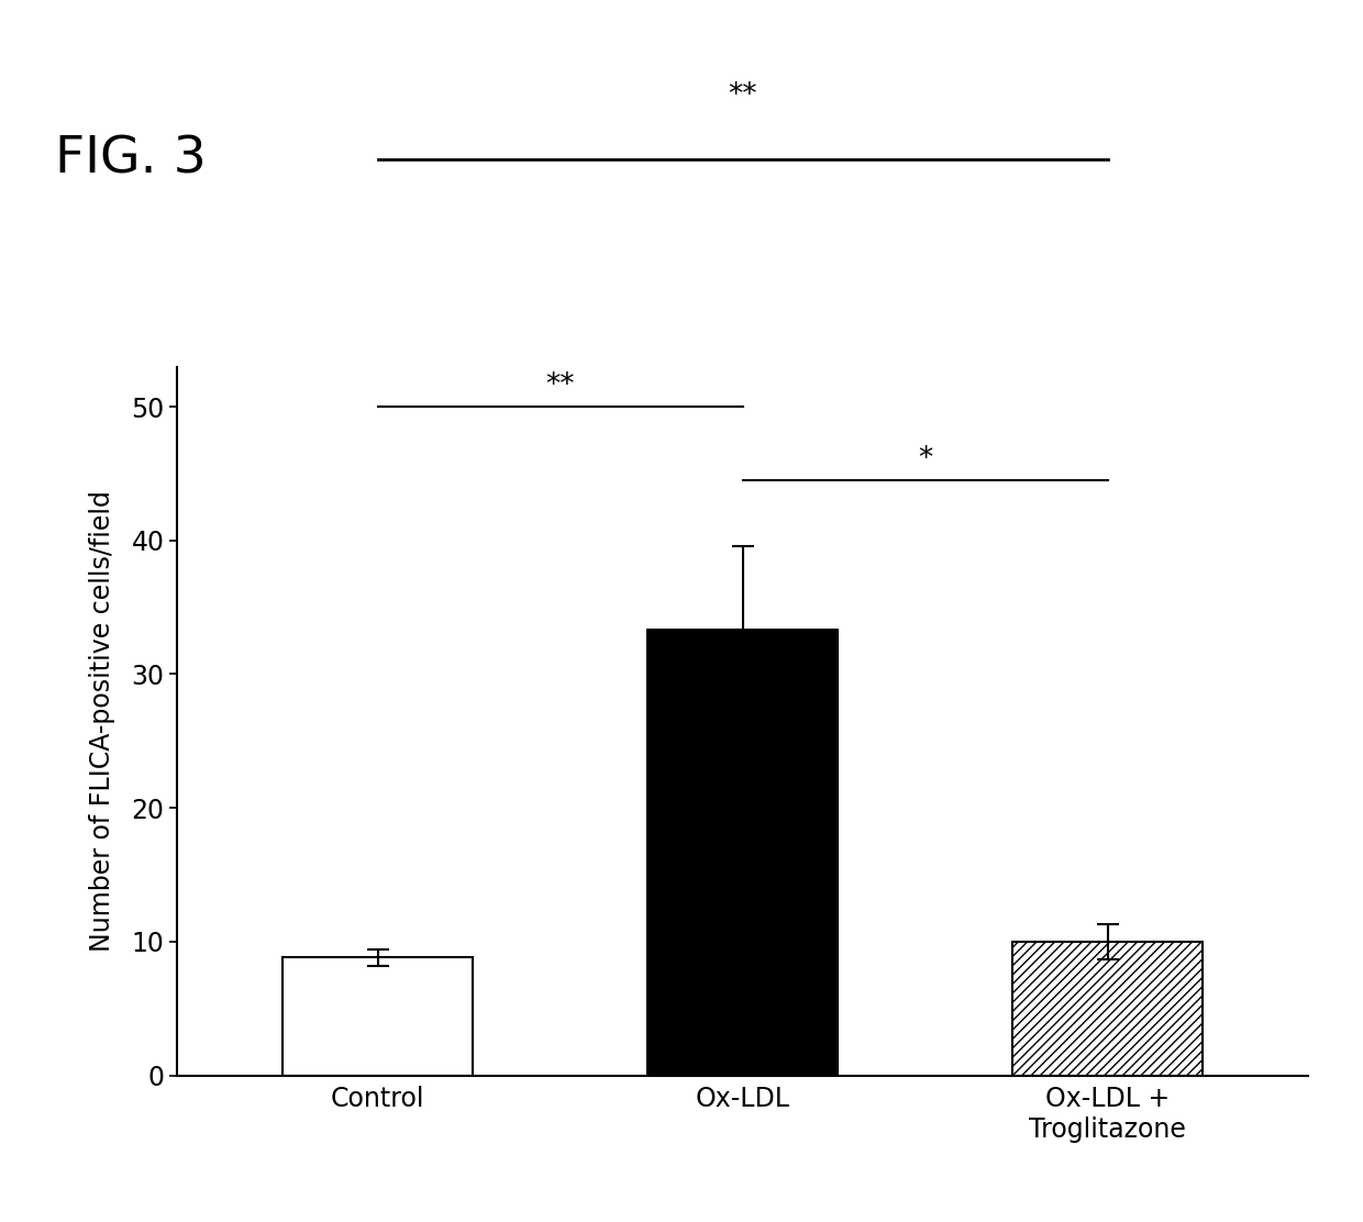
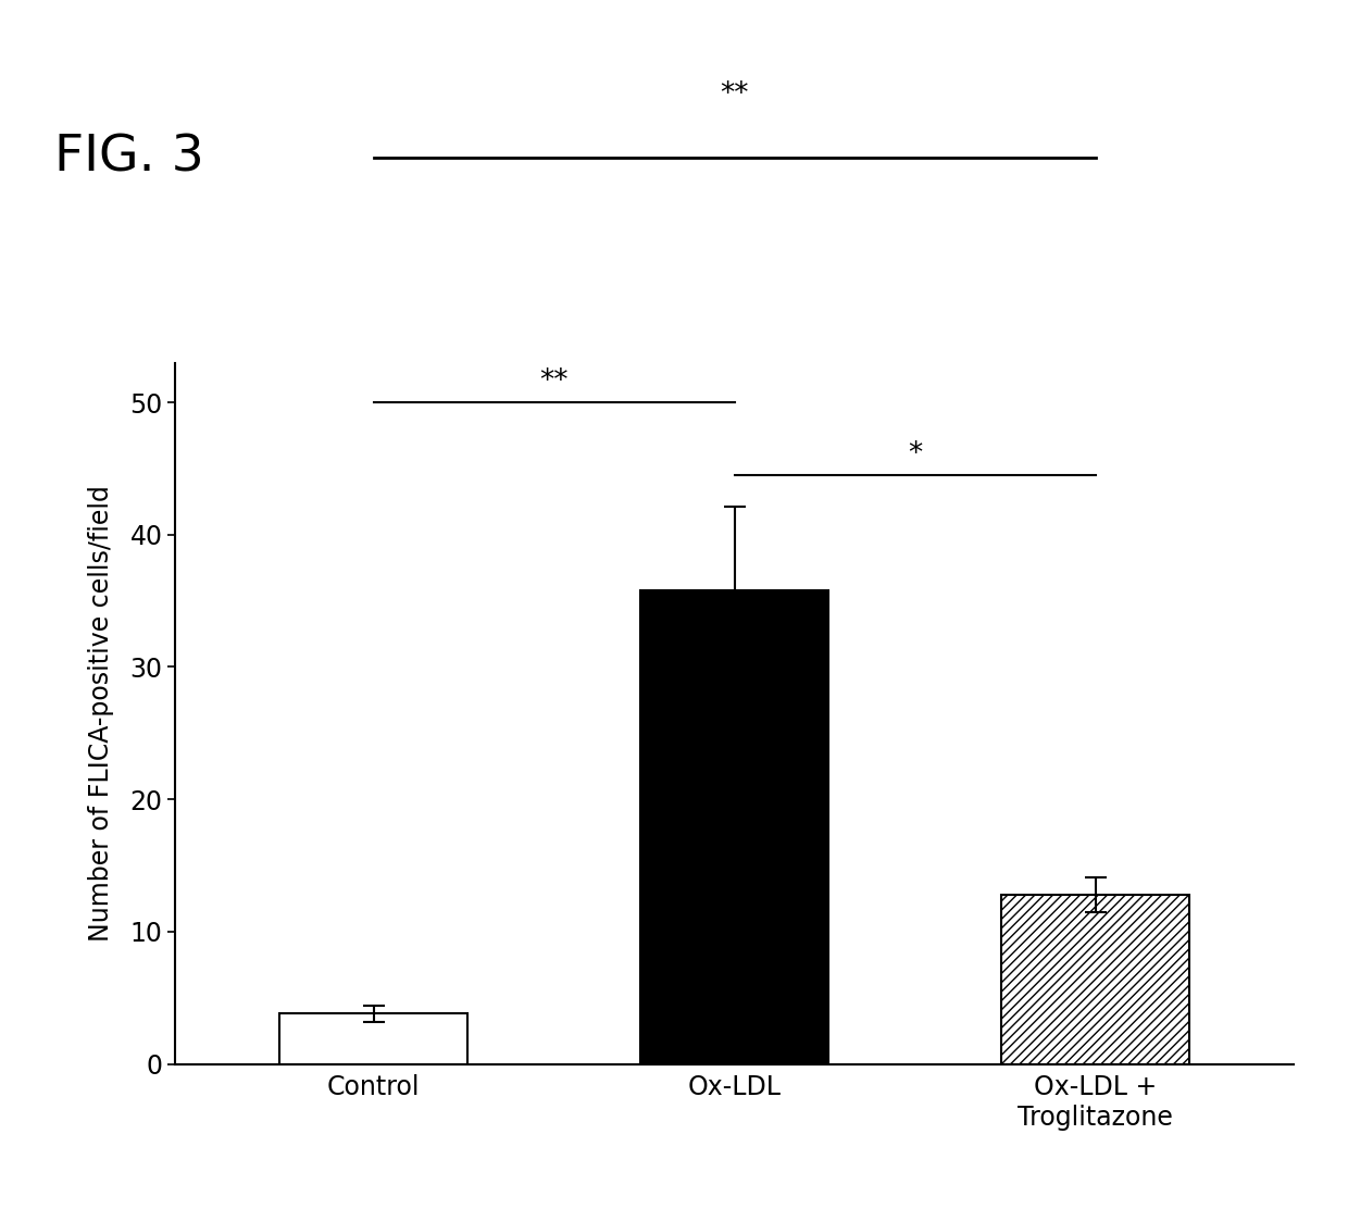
Control: 8.8 -> 3.8
Ox-LDL: 33.3 -> 35.8
Ox-LDL + Troglitazone: 10.0 -> 12.8
